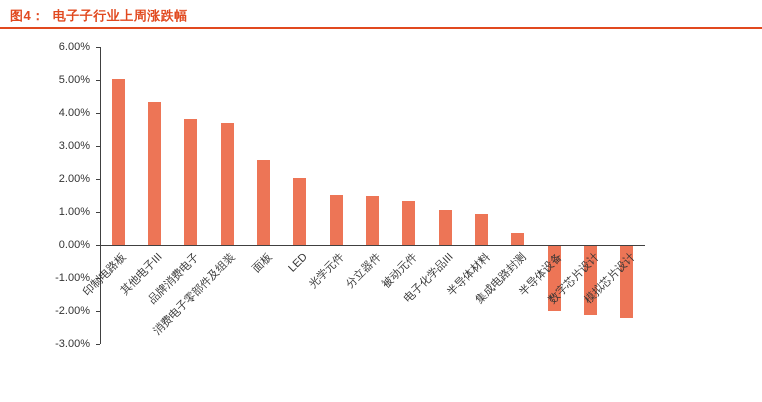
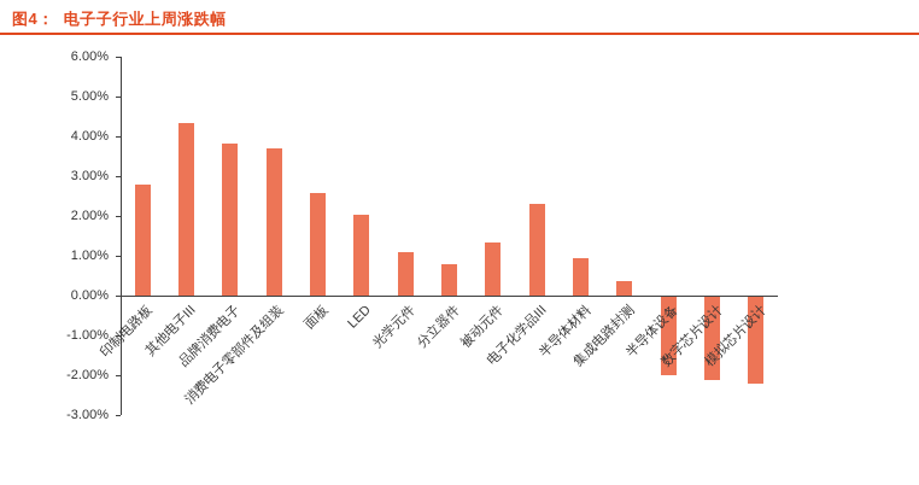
印制电路板: 5.0% -> 2.8%
光学元件: 1.5% -> 1.1%
分立器件: 1.5% -> 0.8%
电子化学品III: 1.1% -> 2.3%
